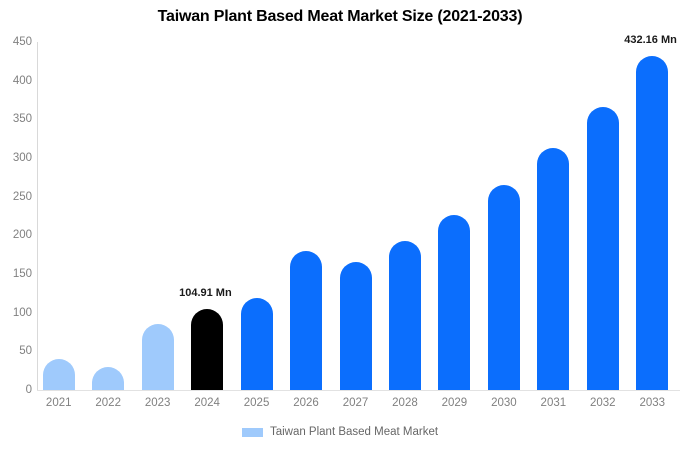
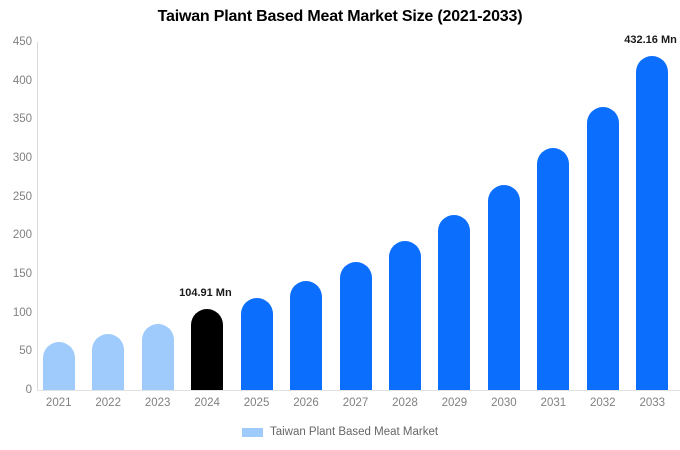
2021: 40 -> 60
2022: 30 -> 70
2026: 180 -> 140
